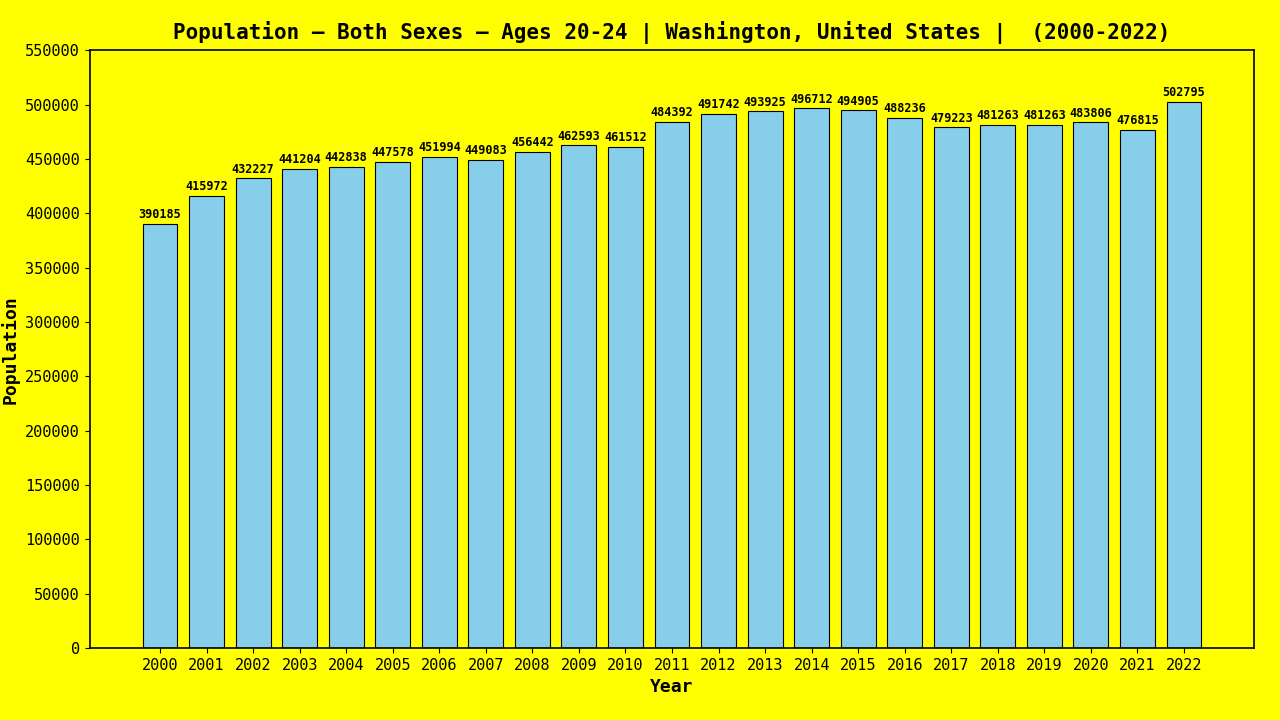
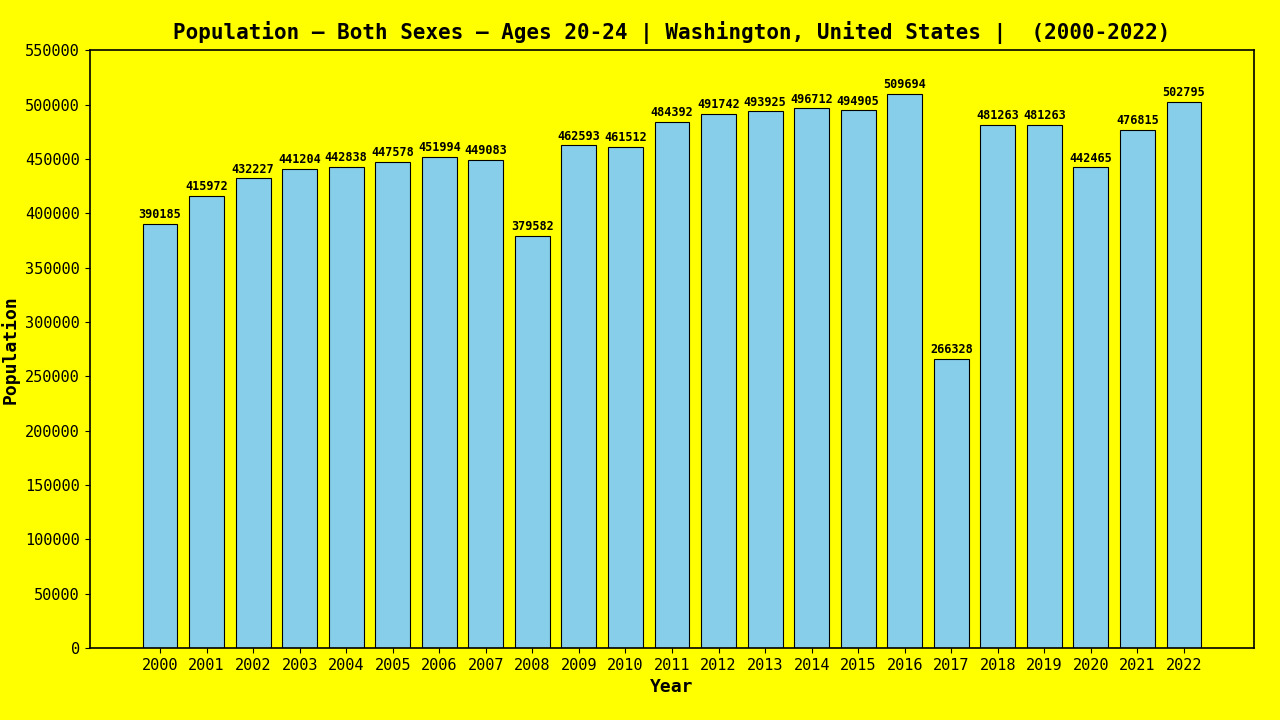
2008: 456442 -> 379582
2016: 488236 -> 509694
2017: 479223 -> 266328
2020: 483806 -> 442465
